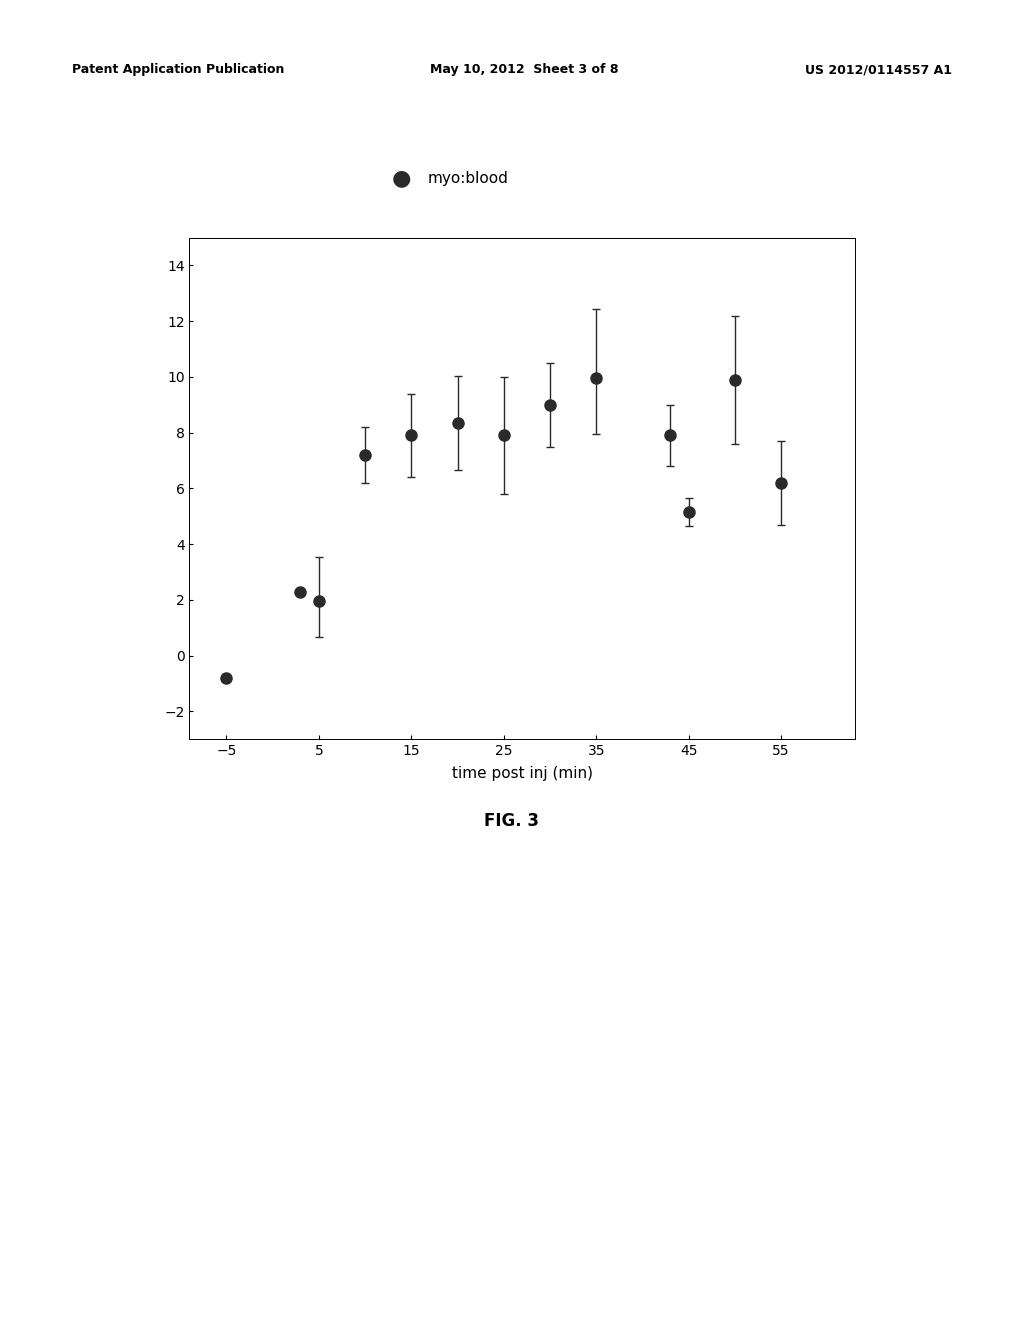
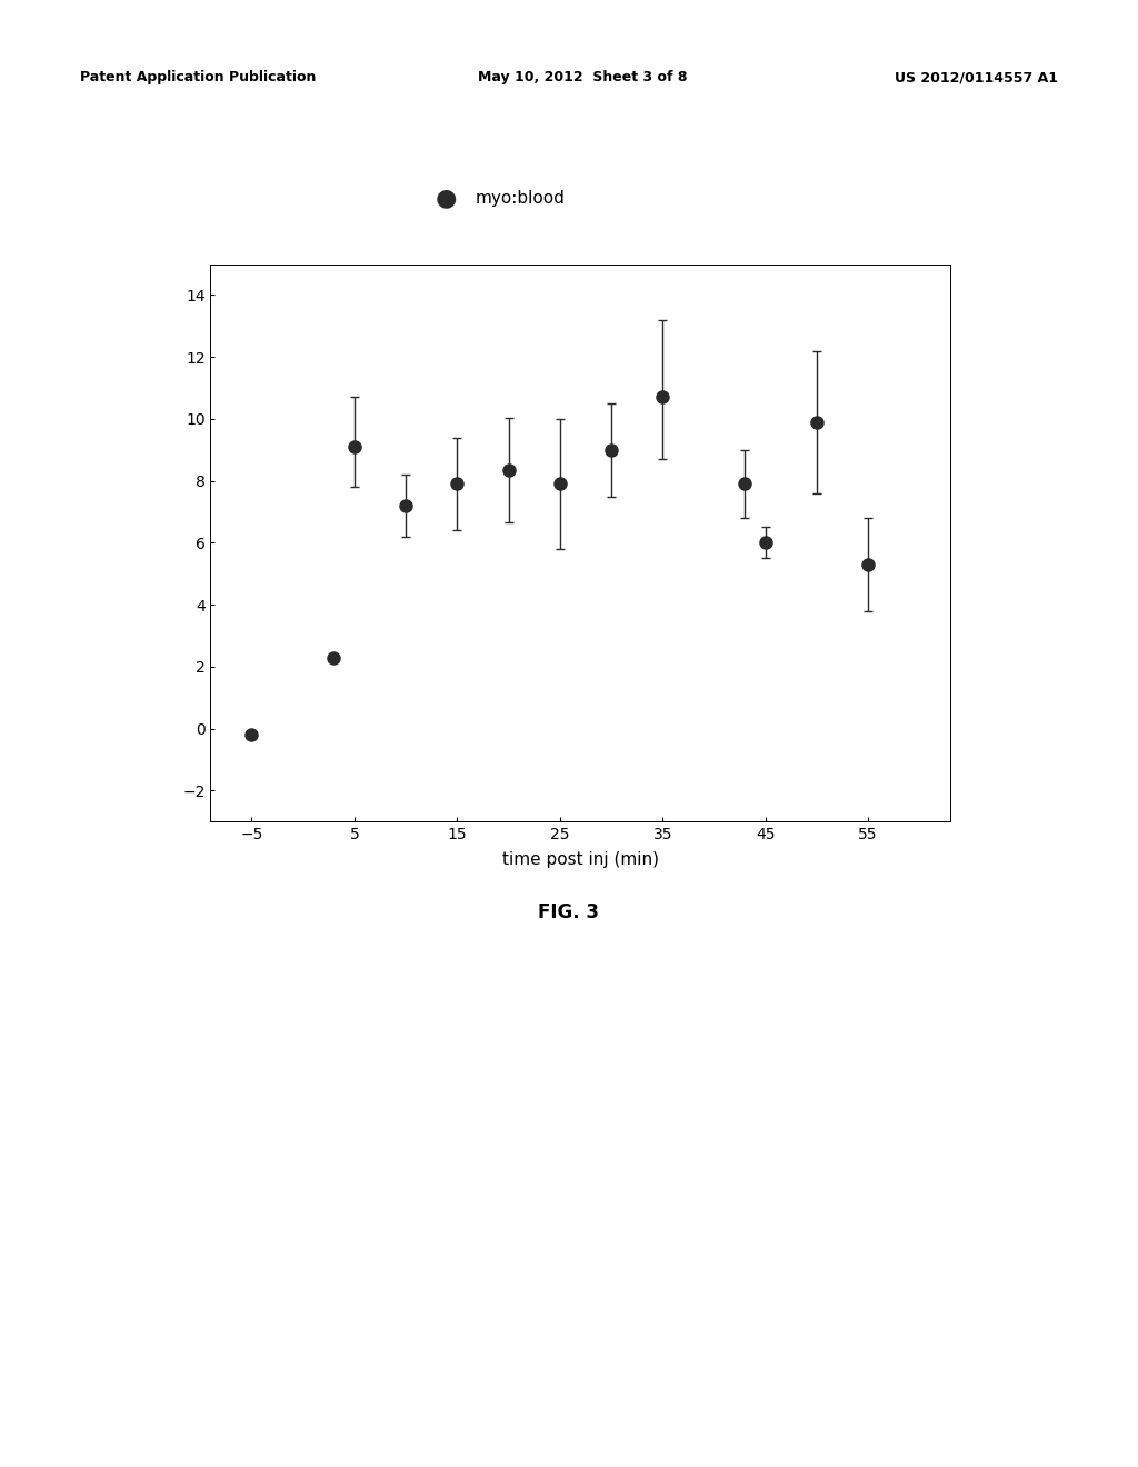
−5: -0.80 -> -0.20
5: 1.95 -> 9.10
35: 9.95 -> 10.70
45: 5.15 -> 6.00
55: 6.20 -> 5.30
